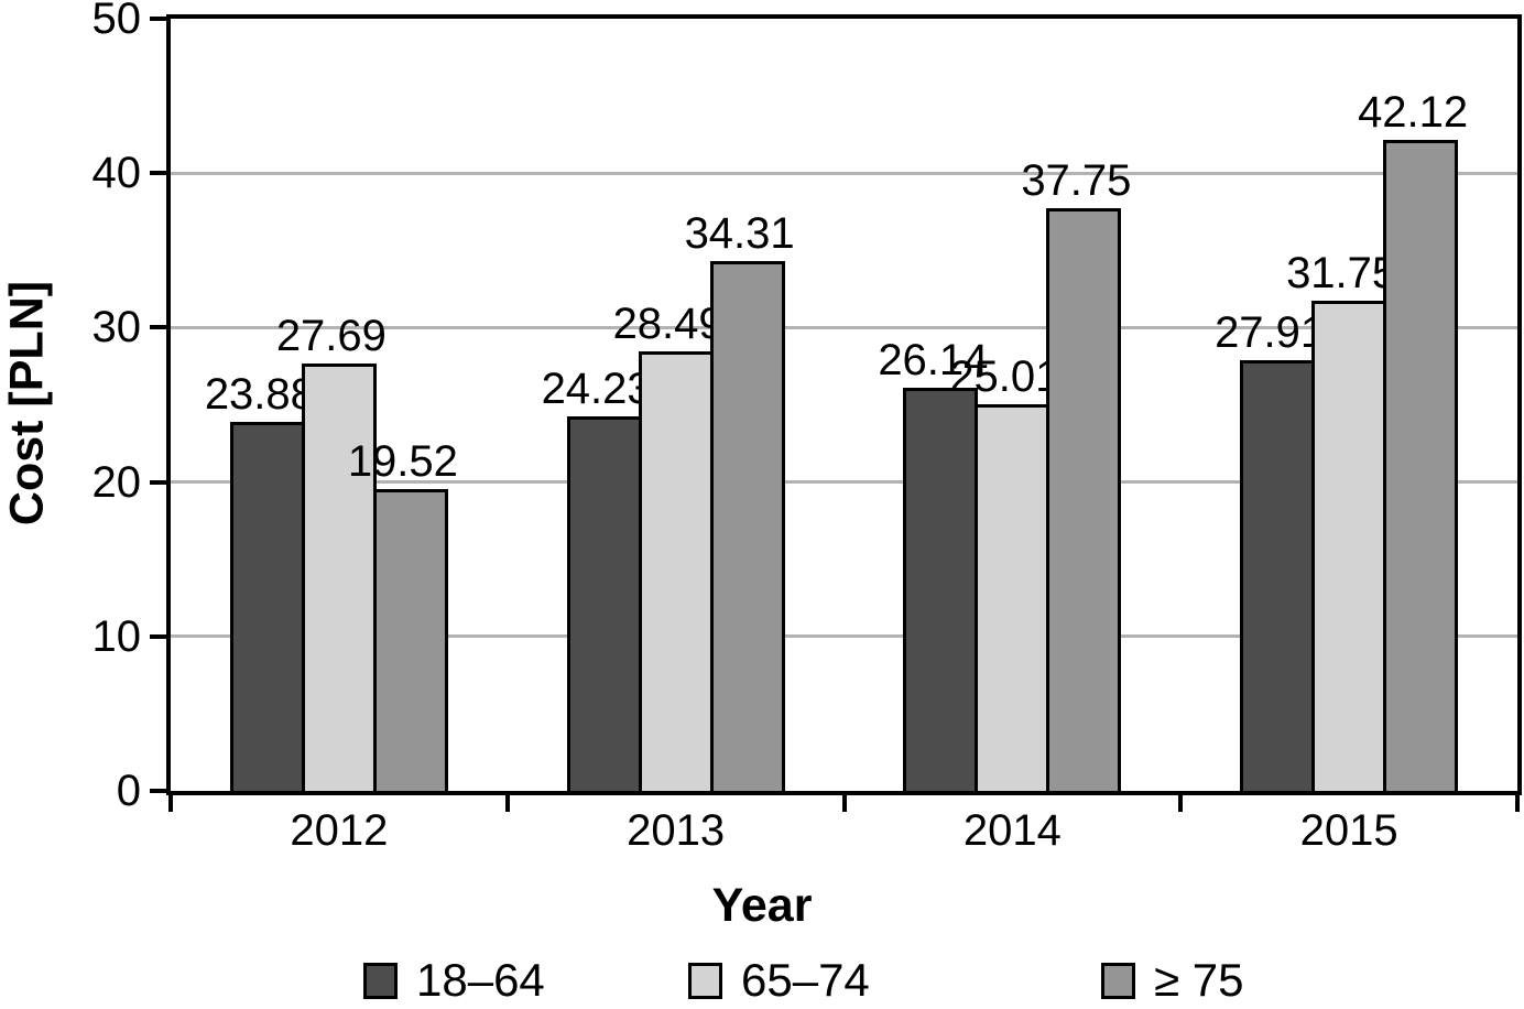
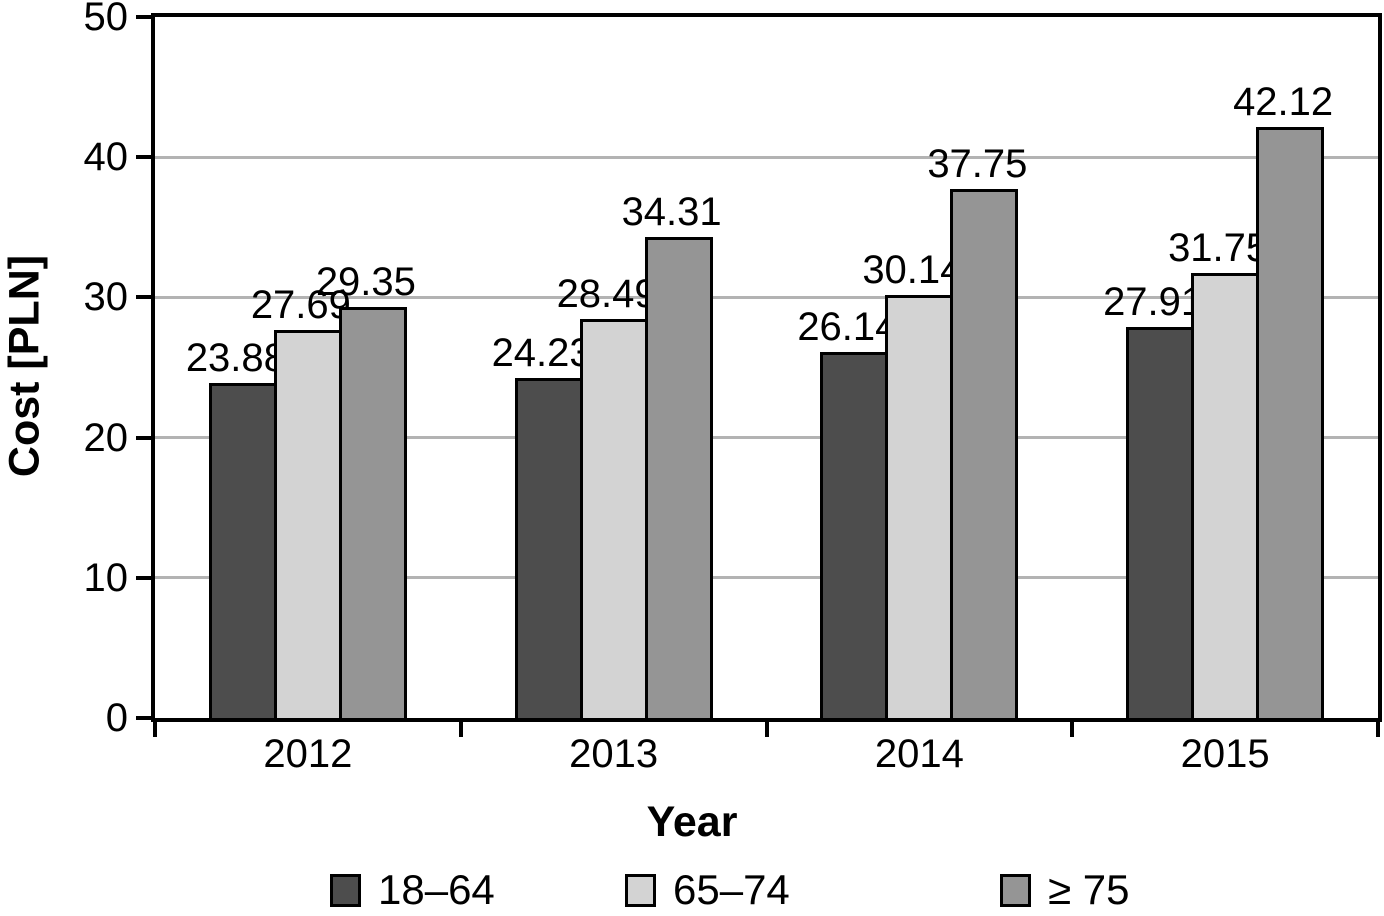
≥ 75/2012: 19.52 -> 29.35
65–74/2014: 25.01 -> 30.14
